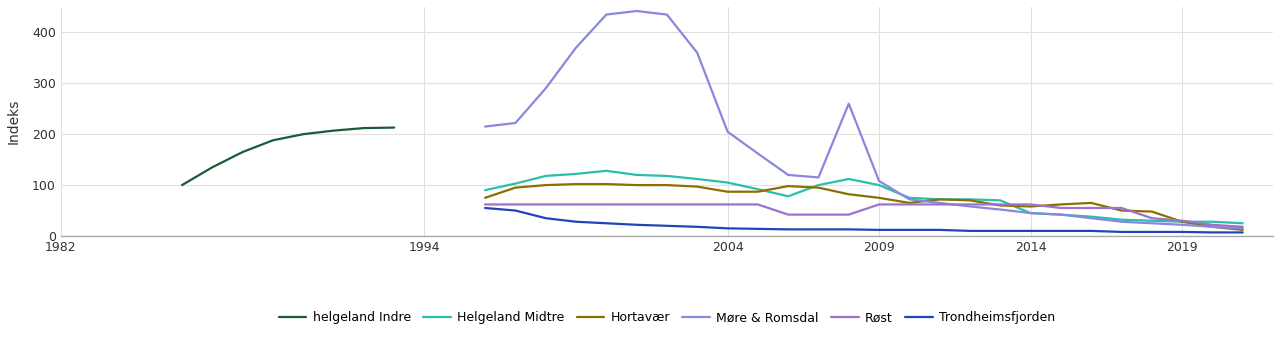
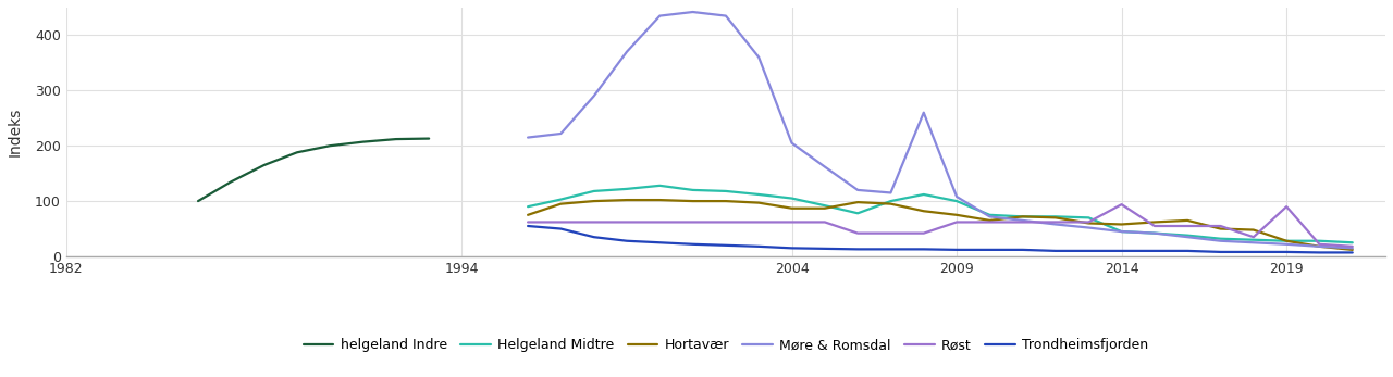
Røst/2014: 62 -> 94
Røst/2019: 30 -> 90
